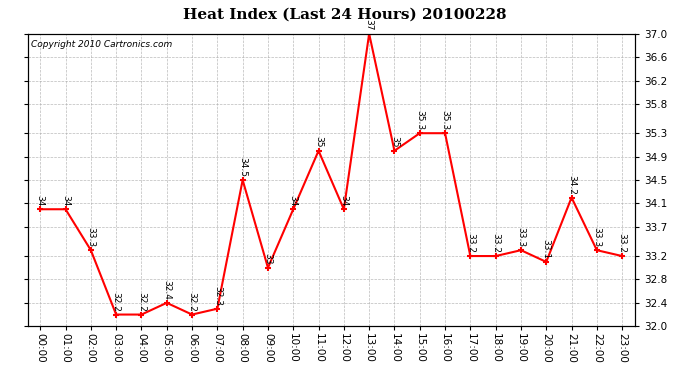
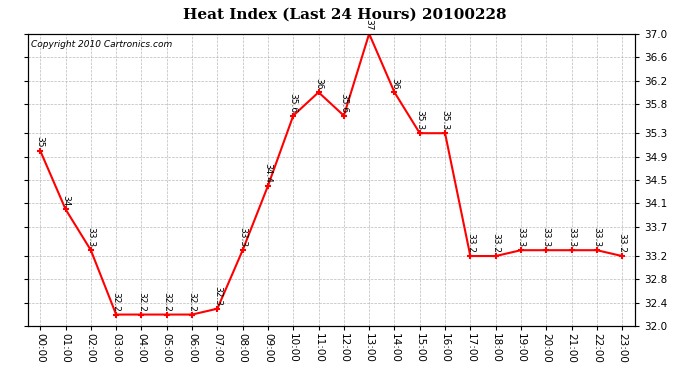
00:00: 34 -> 35
05:00: 32.4 -> 32.2
08:00: 34.5 -> 33.3
09:00: 33 -> 34.4
10:00: 34 -> 35.6
11:00: 35 -> 36
12:00: 34 -> 35.6
14:00: 35 -> 36
20:00: 33.1 -> 33.3
21:00: 34.2 -> 33.3
